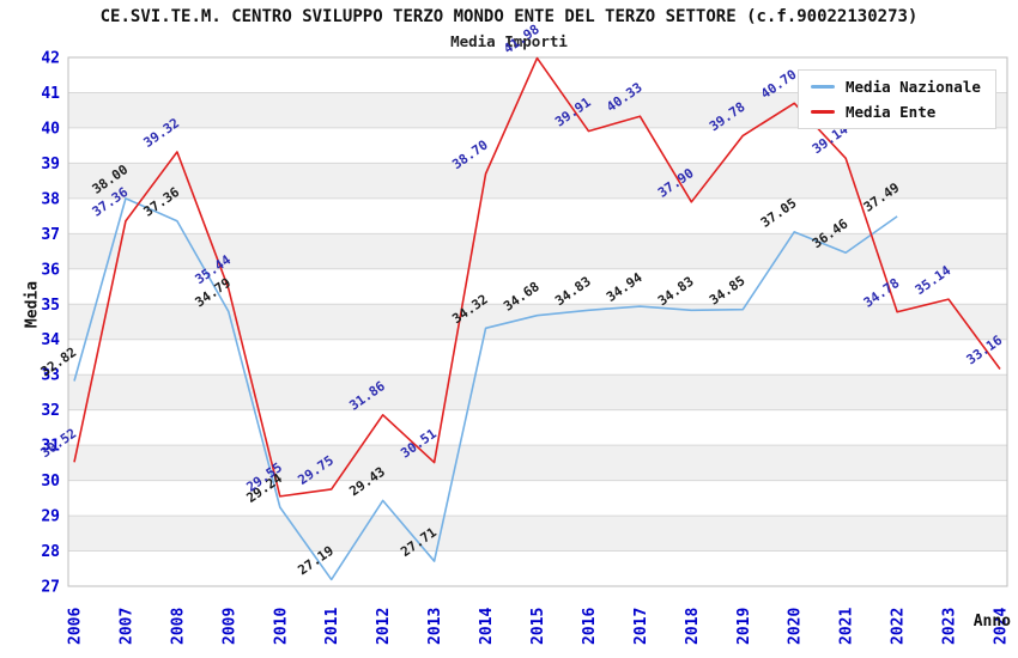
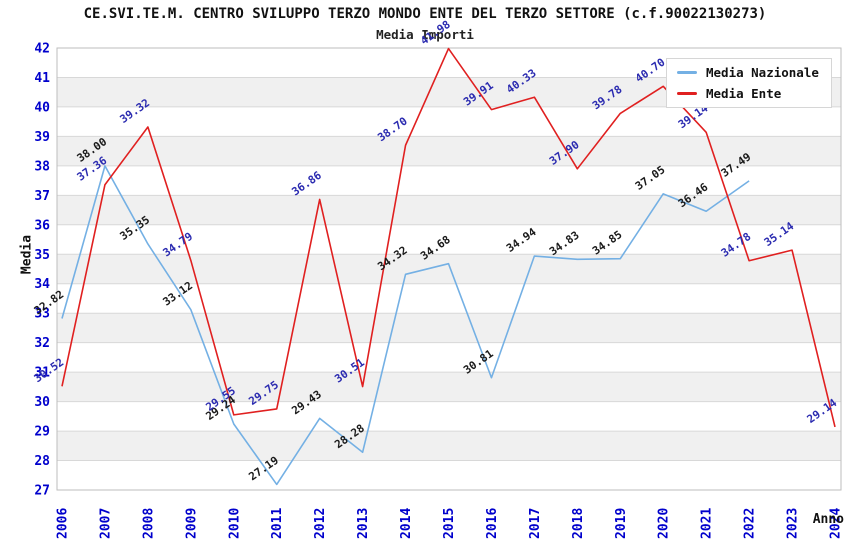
Media Nazionale/2008: 37.36 -> 35.35
Media Nazionale/2009: 34.79 -> 33.12
Media Ente/2009: 35.44 -> 34.79
Media Ente/2012: 31.86 -> 36.86
Media Nazionale/2013: 27.71 -> 28.28
Media Nazionale/2016: 34.83 -> 30.81
Media Ente/2024: 33.16 -> 29.14
